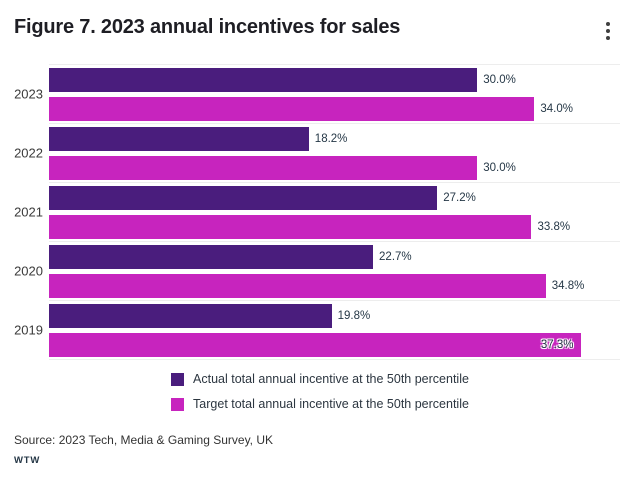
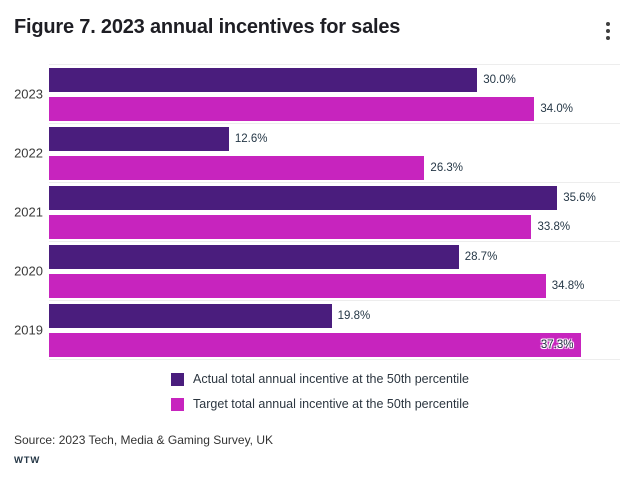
Actual total annual incentive at the 50th percentile/2022: 18.2% -> 12.6%
Target total annual incentive at the 50th percentile/2022: 30.0% -> 26.3%
Actual total annual incentive at the 50th percentile/2021: 27.2% -> 35.6%
Actual total annual incentive at the 50th percentile/2020: 22.7% -> 28.7%
